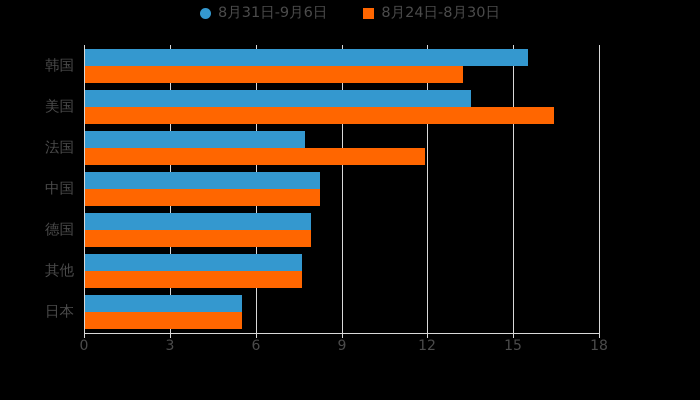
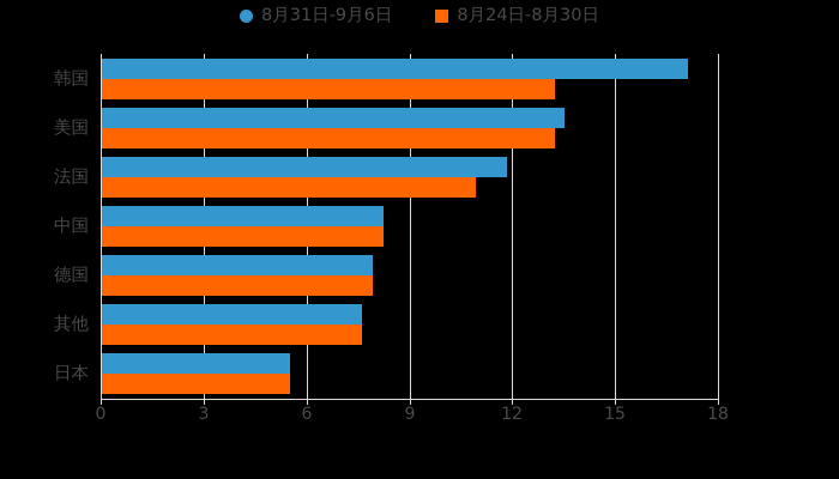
8月31日-9月6日/韩国: 15.5 -> 17.1
8月24日-8月30日/美国: 16.4 -> 13.2
8月31日-9月6日/法国: 7.7 -> 11.8
8月24日-8月30日/法国: 11.9 -> 10.9
